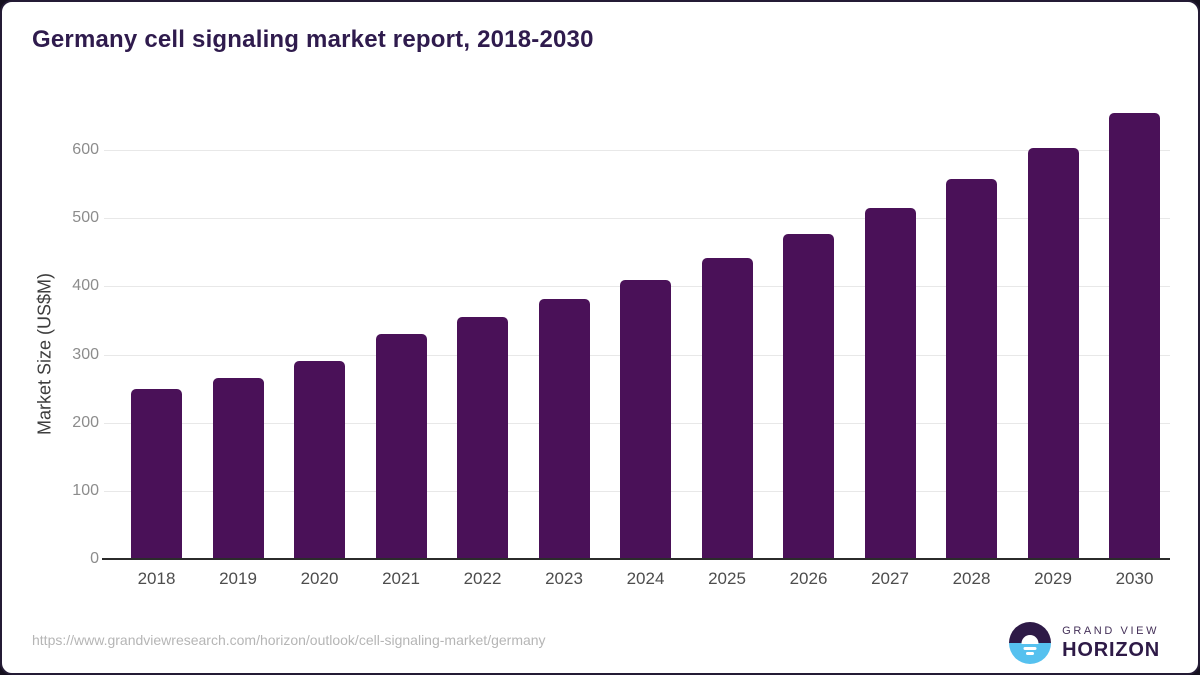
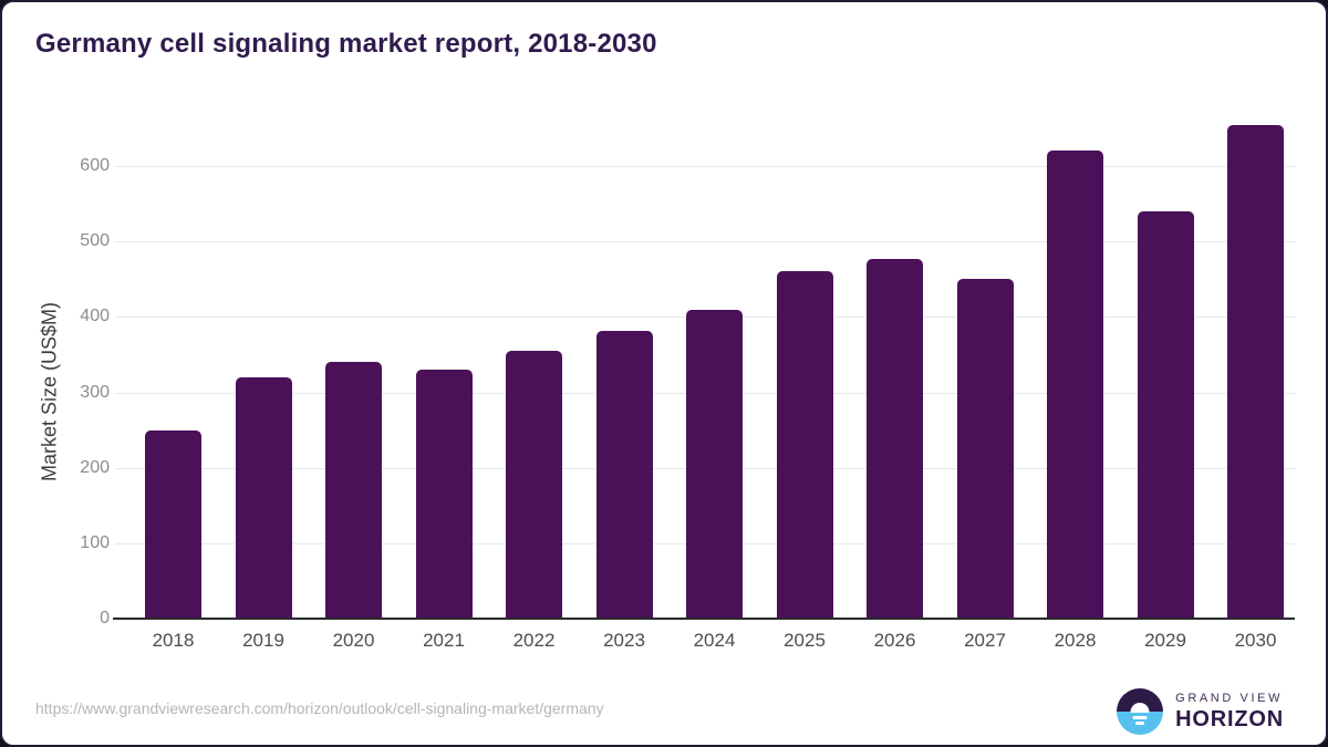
2019: 270 -> 320
2020: 290 -> 340
2025: 440 -> 460
2027: 520 -> 450
2028: 560 -> 620
2029: 600 -> 540
